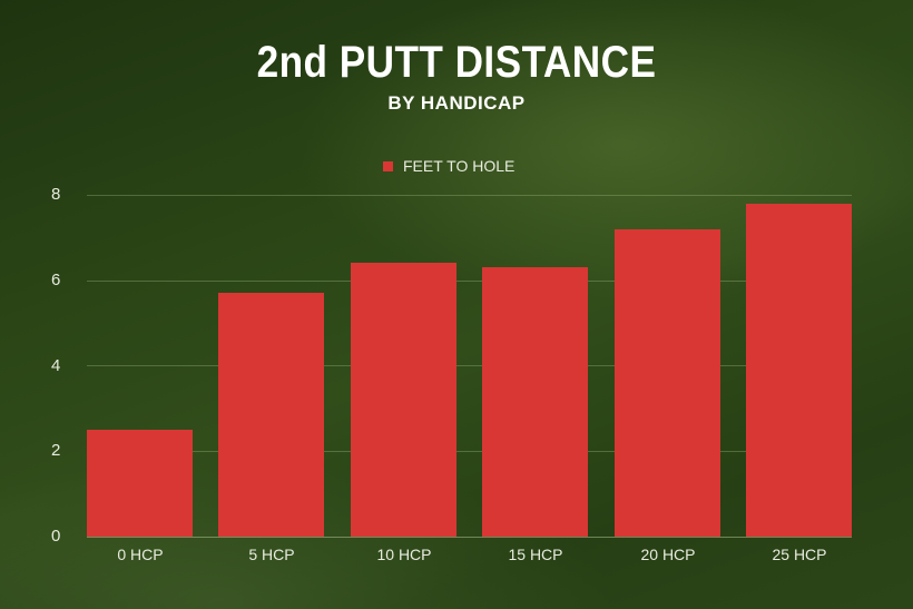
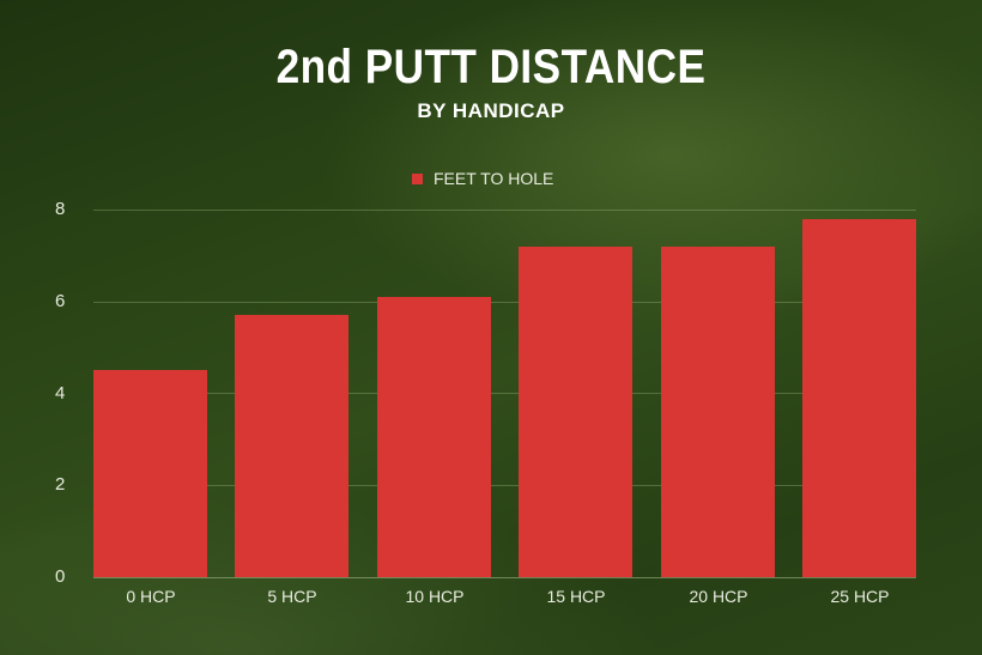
0 HCP: 2.5 -> 4.5
10 HCP: 6.4 -> 6.1
15 HCP: 6.3 -> 7.2
